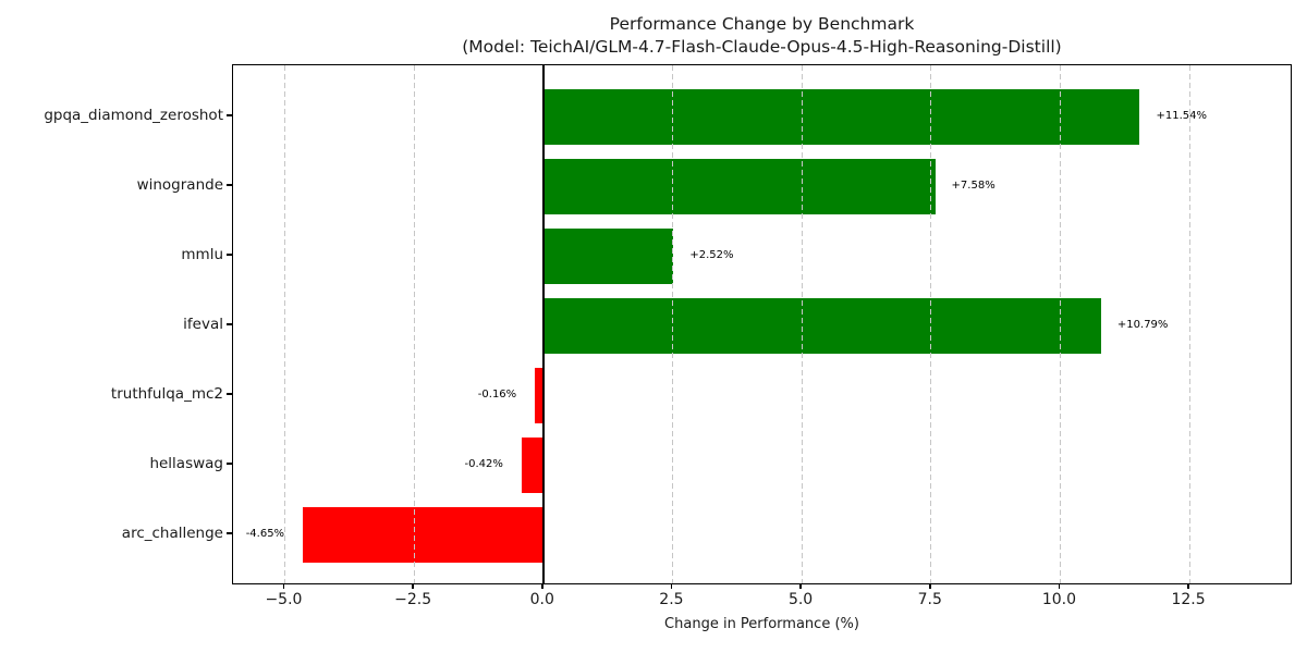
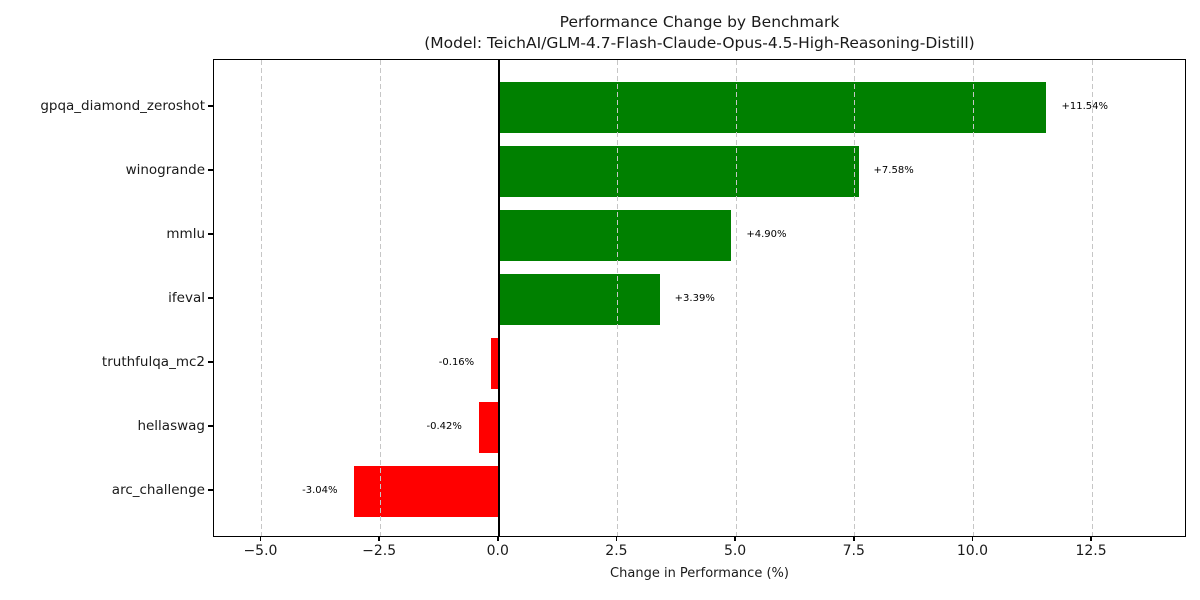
mmlu: +2.52% -> +4.90%
ifeval: +10.79% -> +3.39%
arc_challenge: -4.65% -> -3.04%
